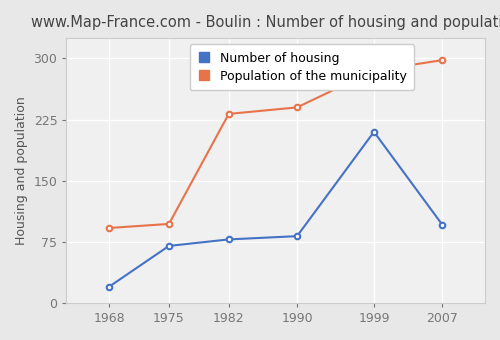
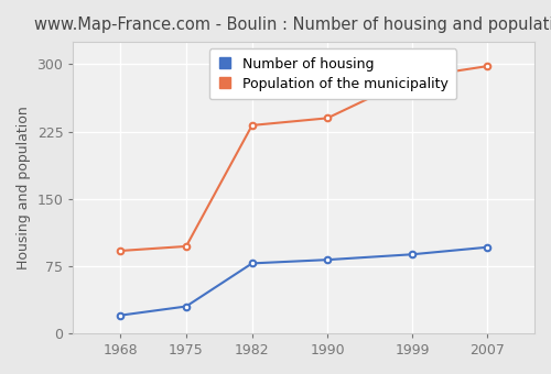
Number of housing/1975: 70 -> 30
Number of housing/1999: 210 -> 88
